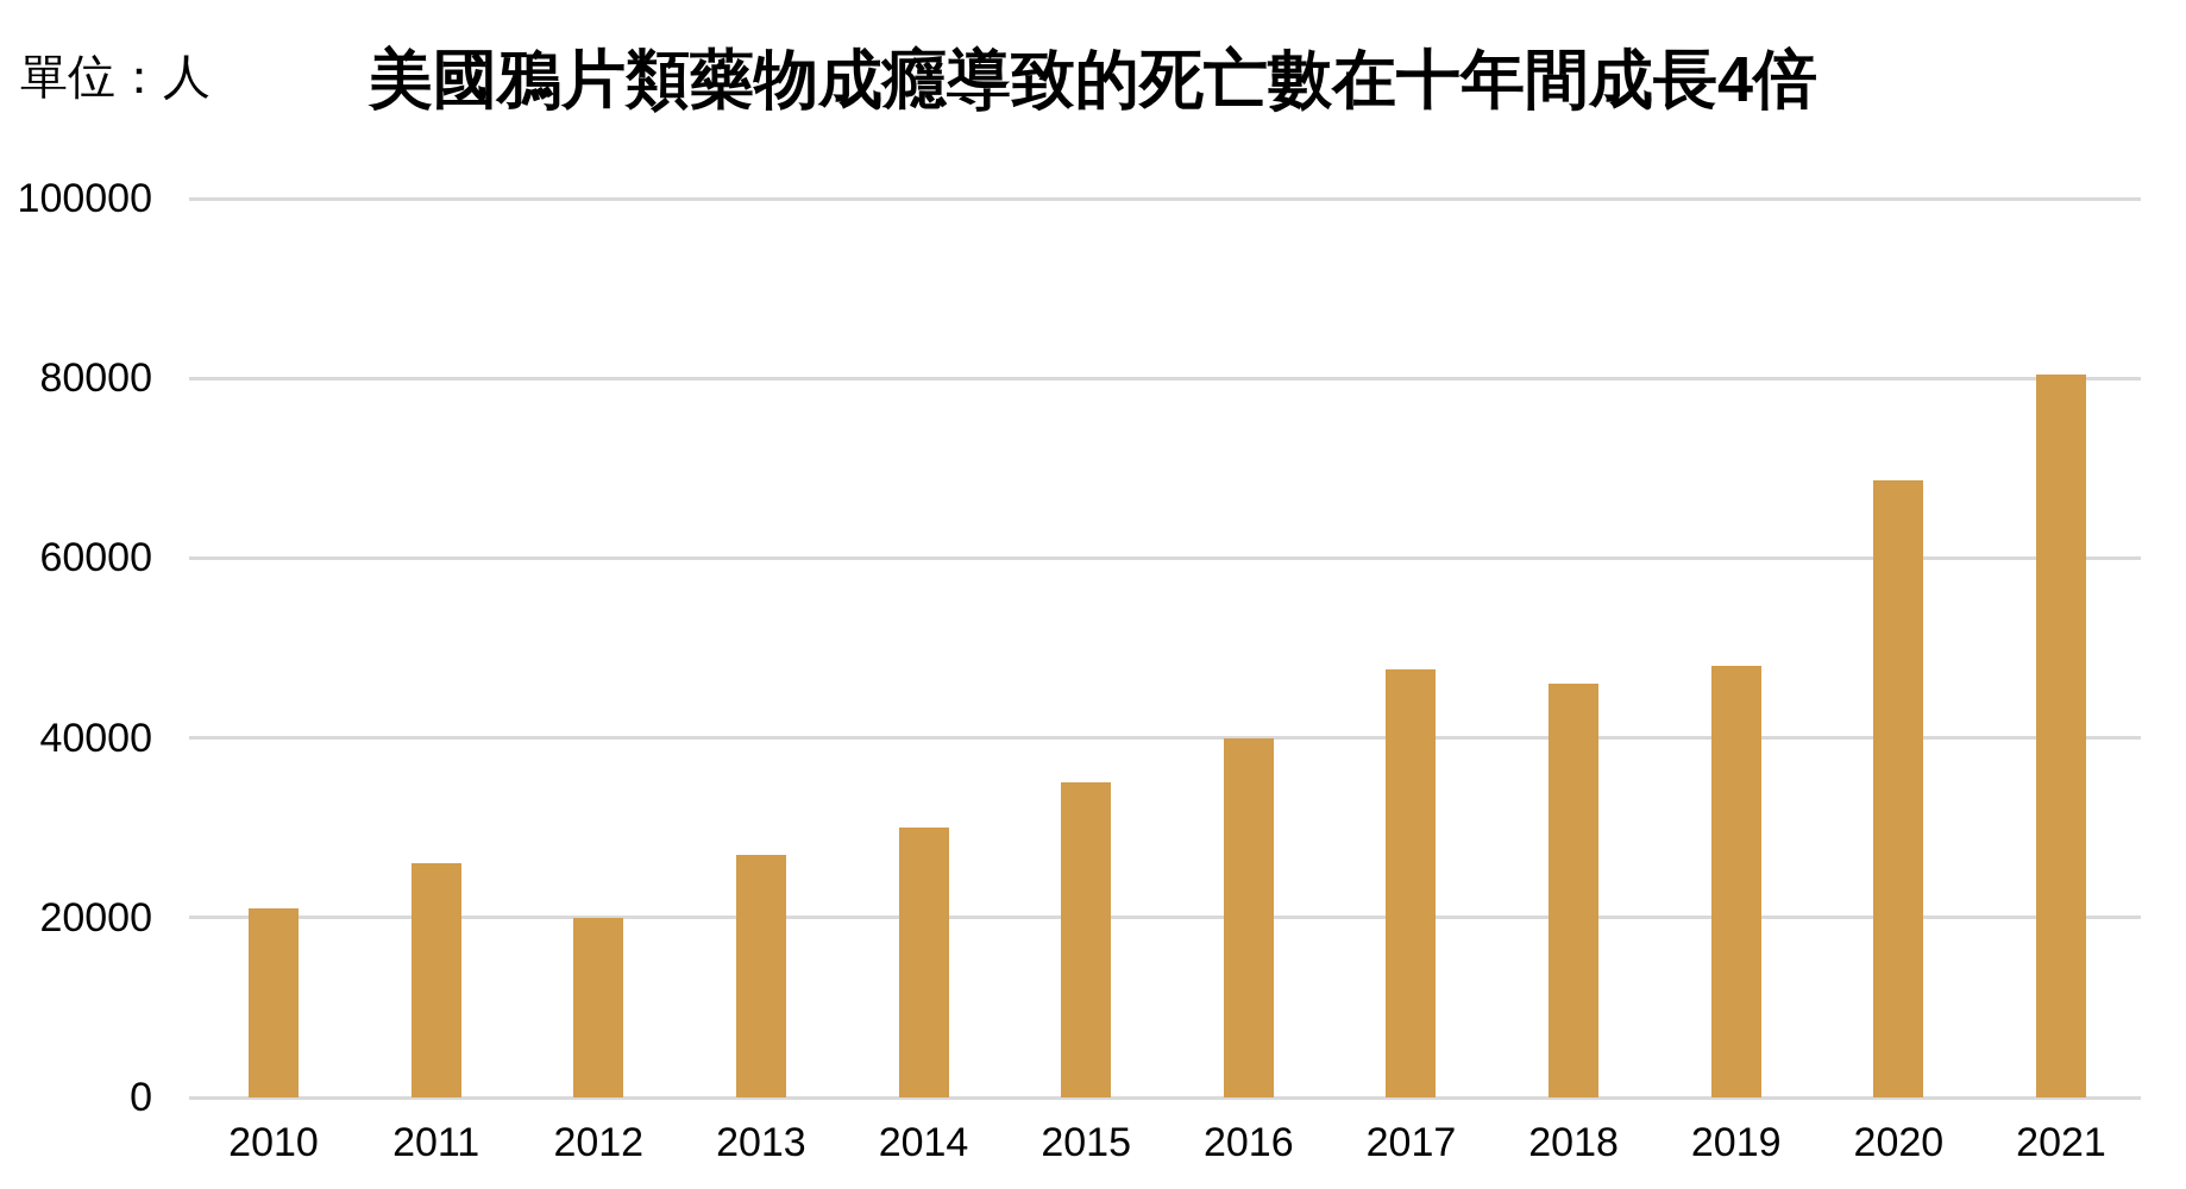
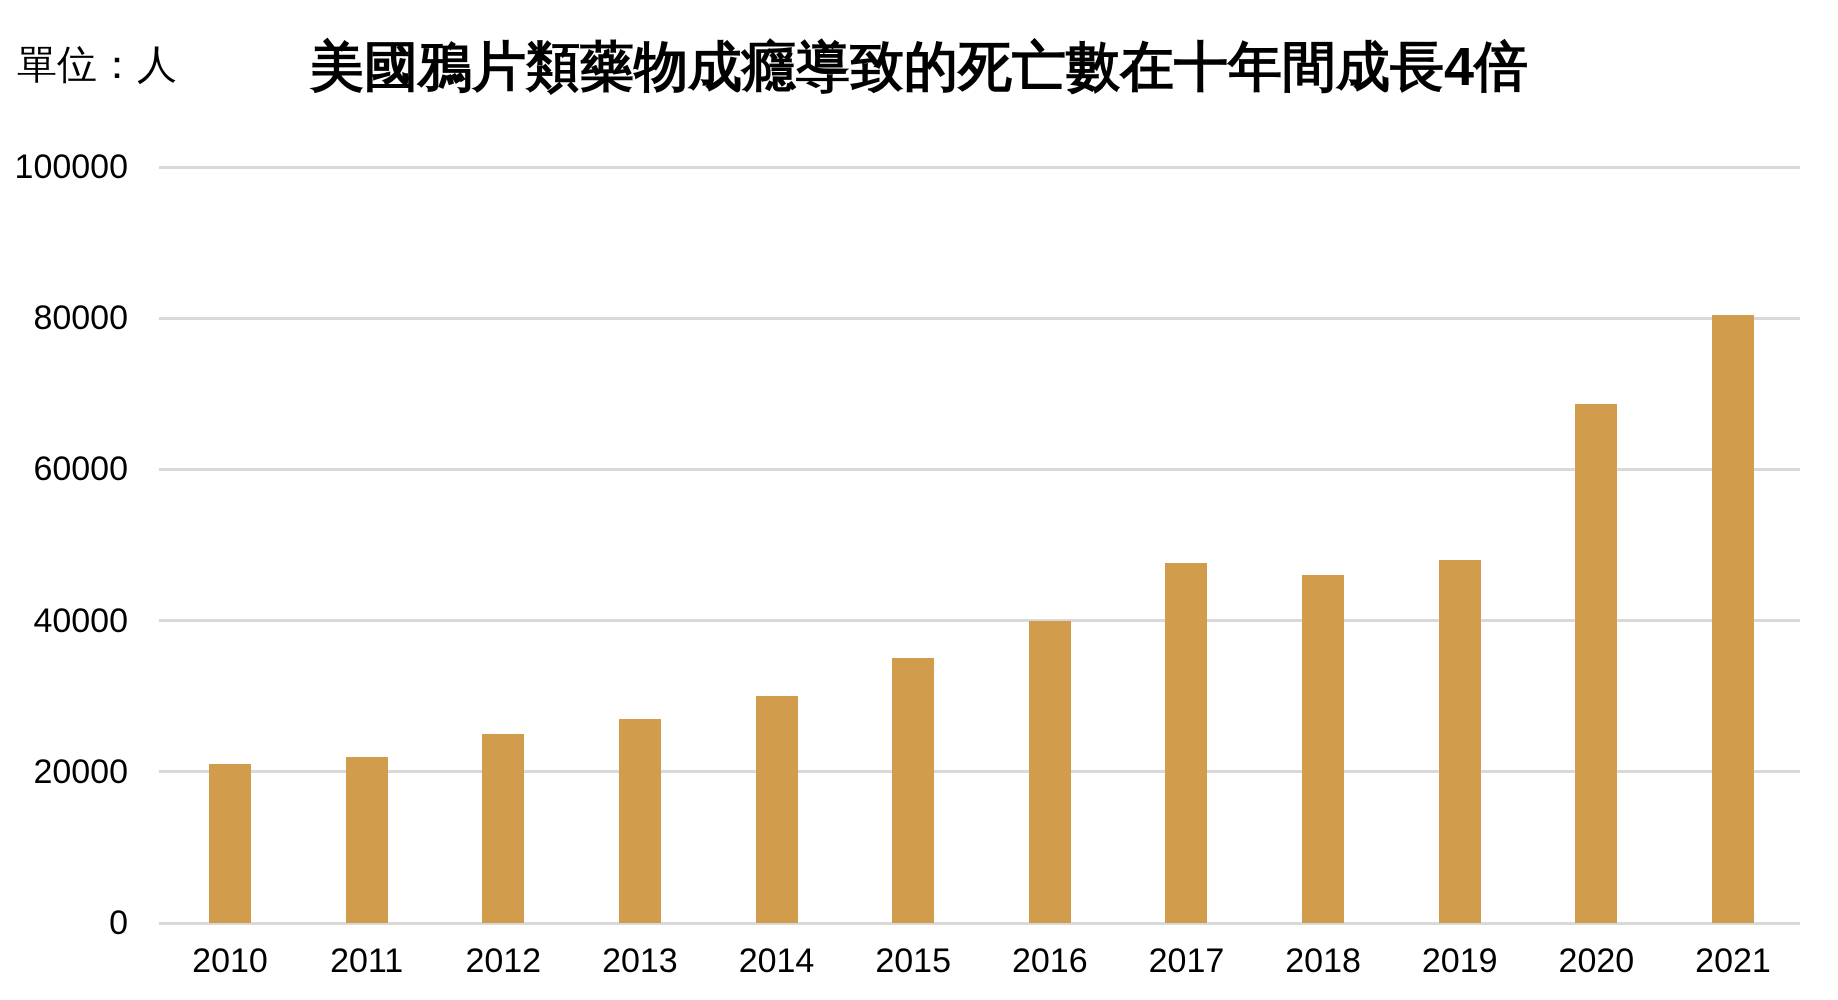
2011: 26000 -> 22000
2012: 20000 -> 25000
